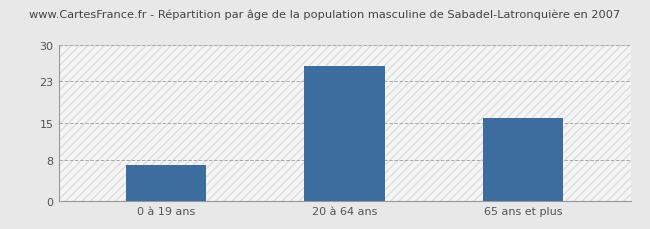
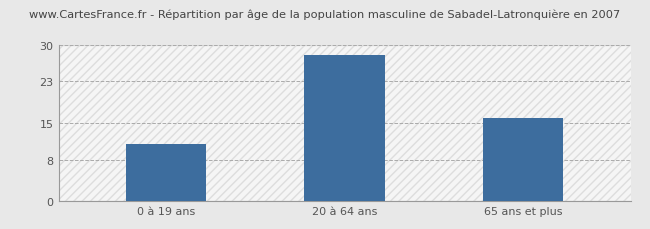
0 à 19 ans: 7 -> 11
20 à 64 ans: 26 -> 28
